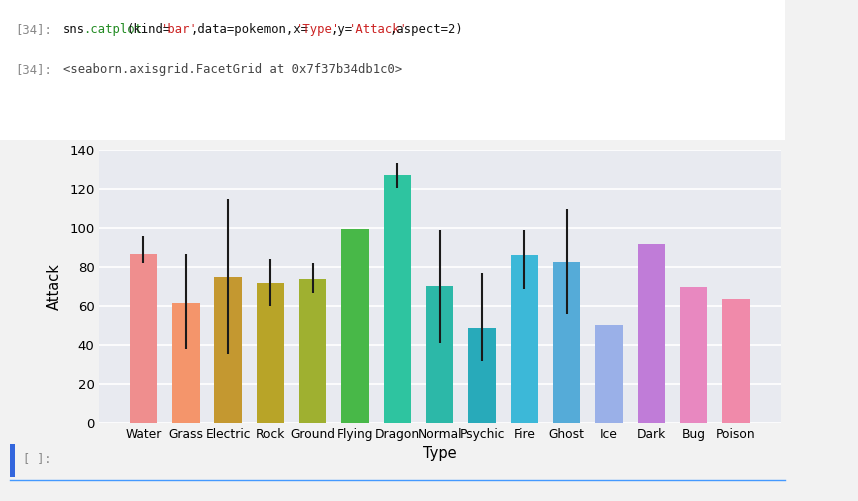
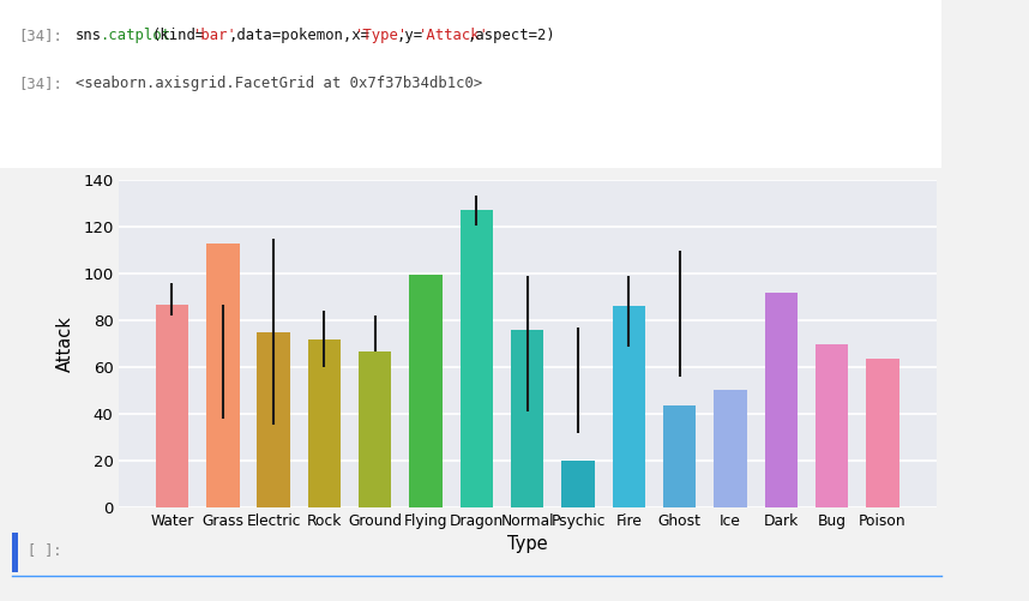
Grass: 62 -> 113
Ground: 74 -> 67
Normal: 70 -> 76
Psychic: 49 -> 20
Ghost: 82 -> 44
